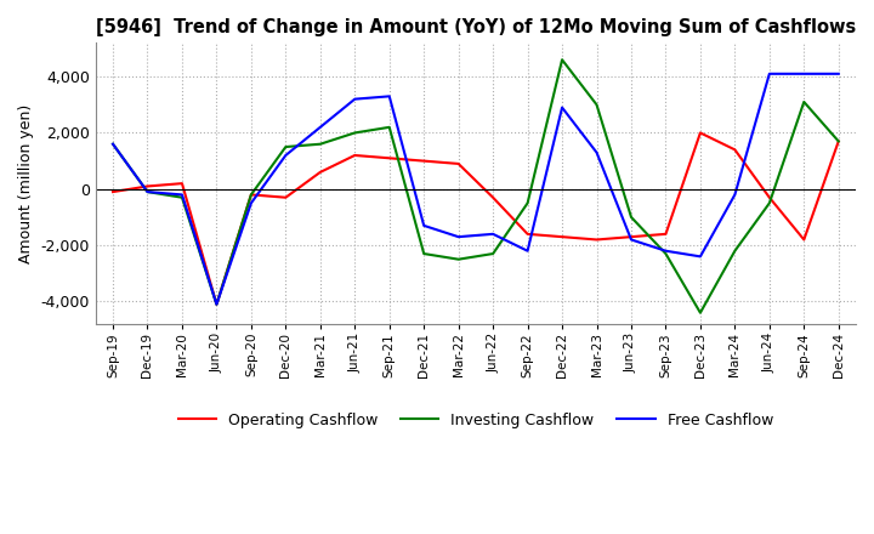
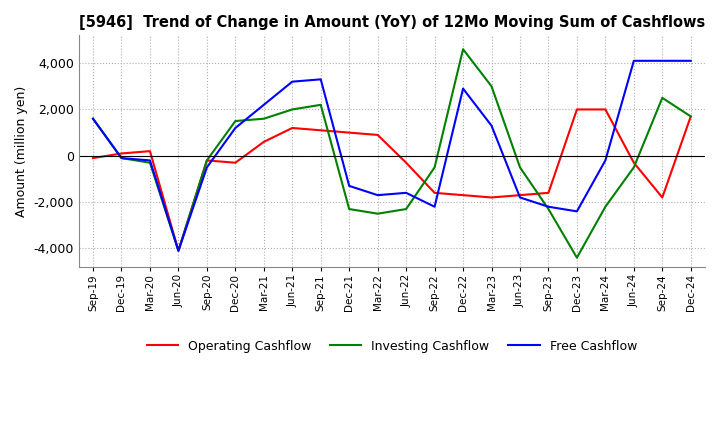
Investing Cashflow/Jun-23: -1,000 -> -500
Operating Cashflow/Mar-24: 1,400 -> 2,000
Investing Cashflow/Sep-24: 3,100 -> 2,500
